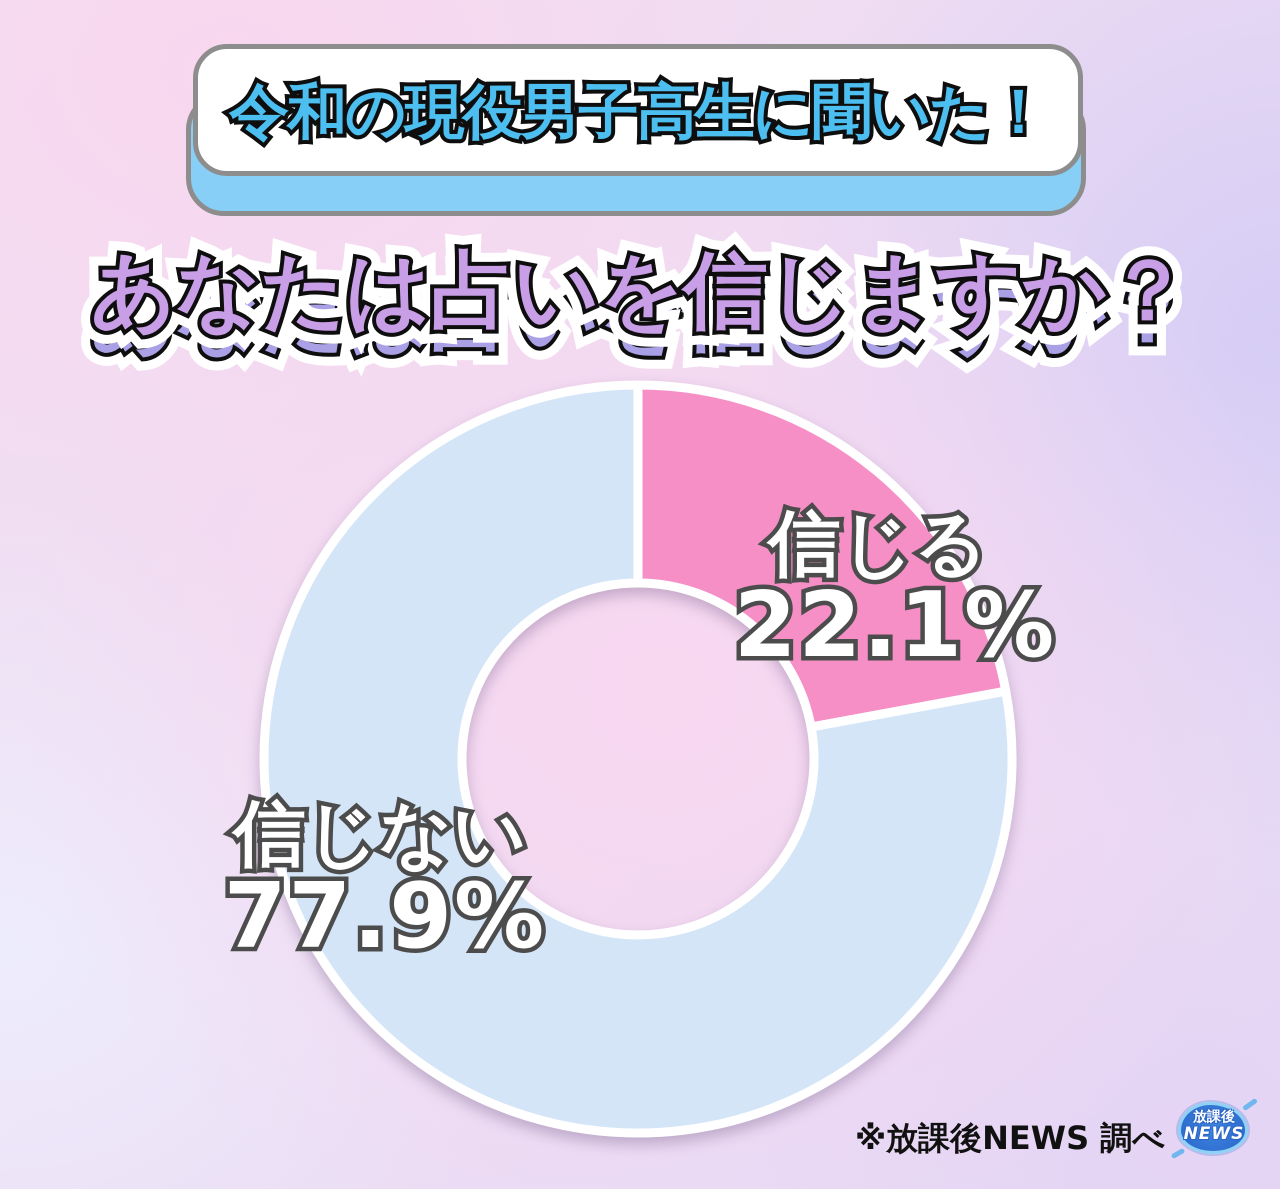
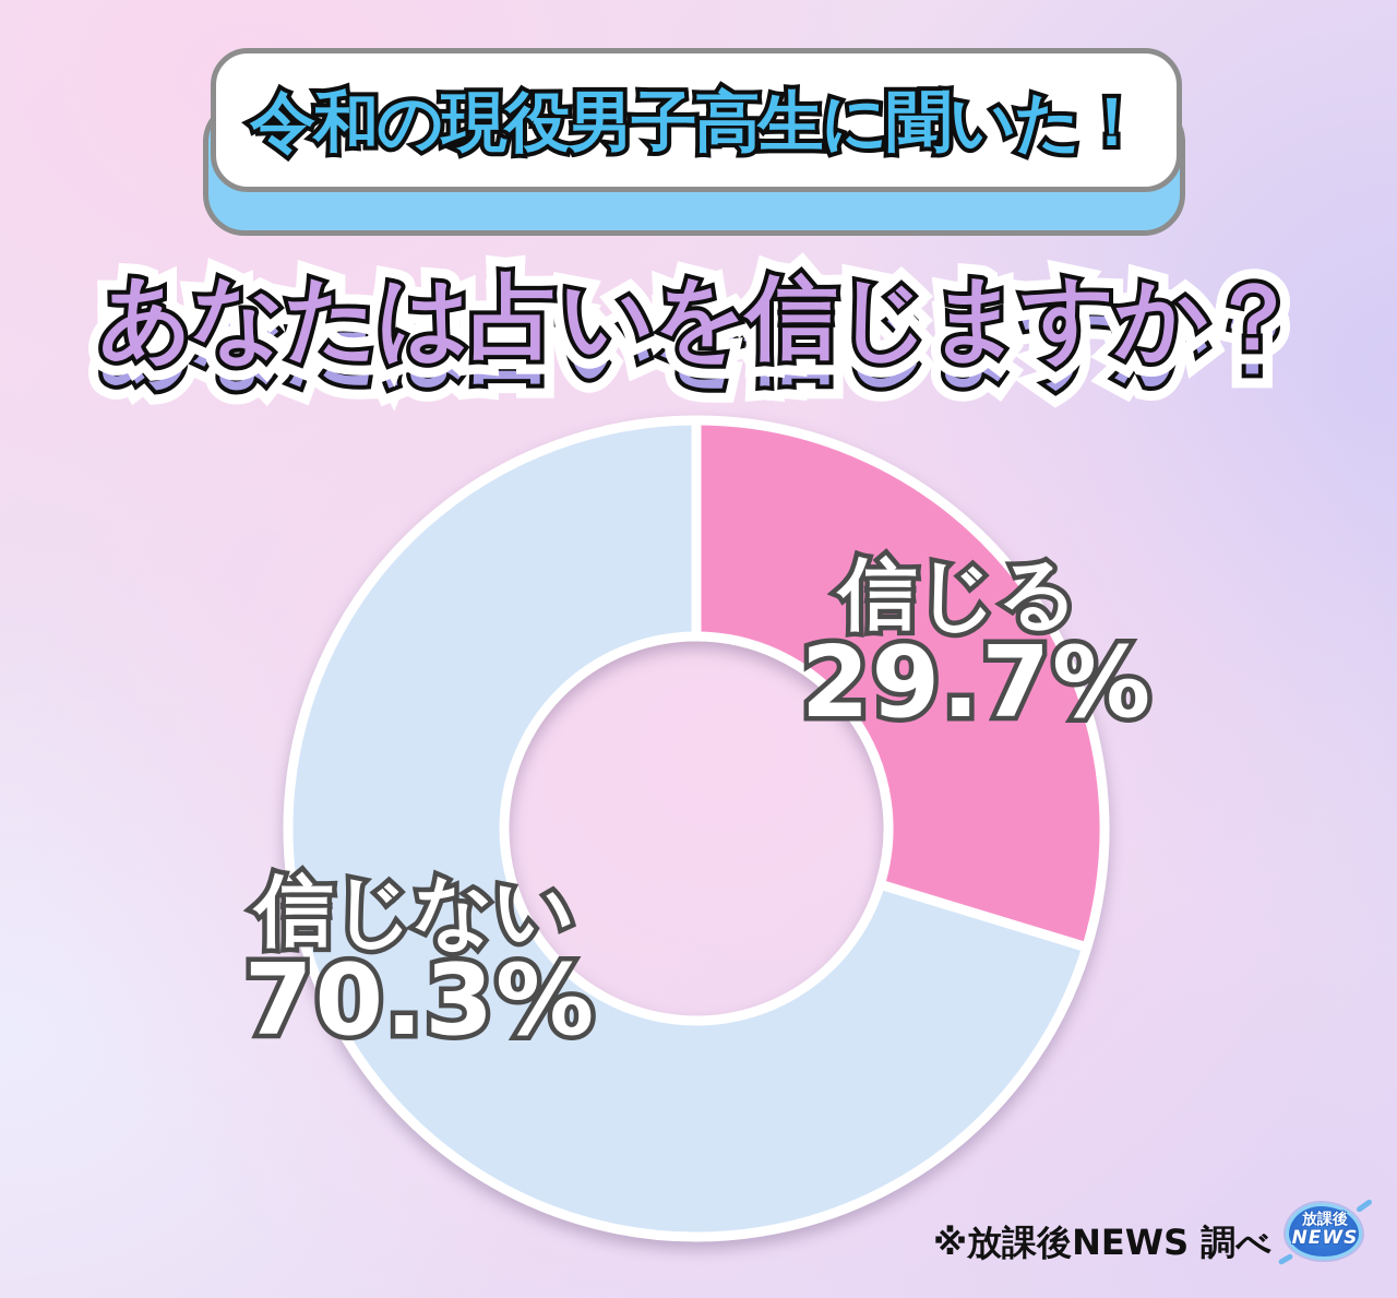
信じる: 22.1% -> 29.7%
信じない: 77.9% -> 70.3%
